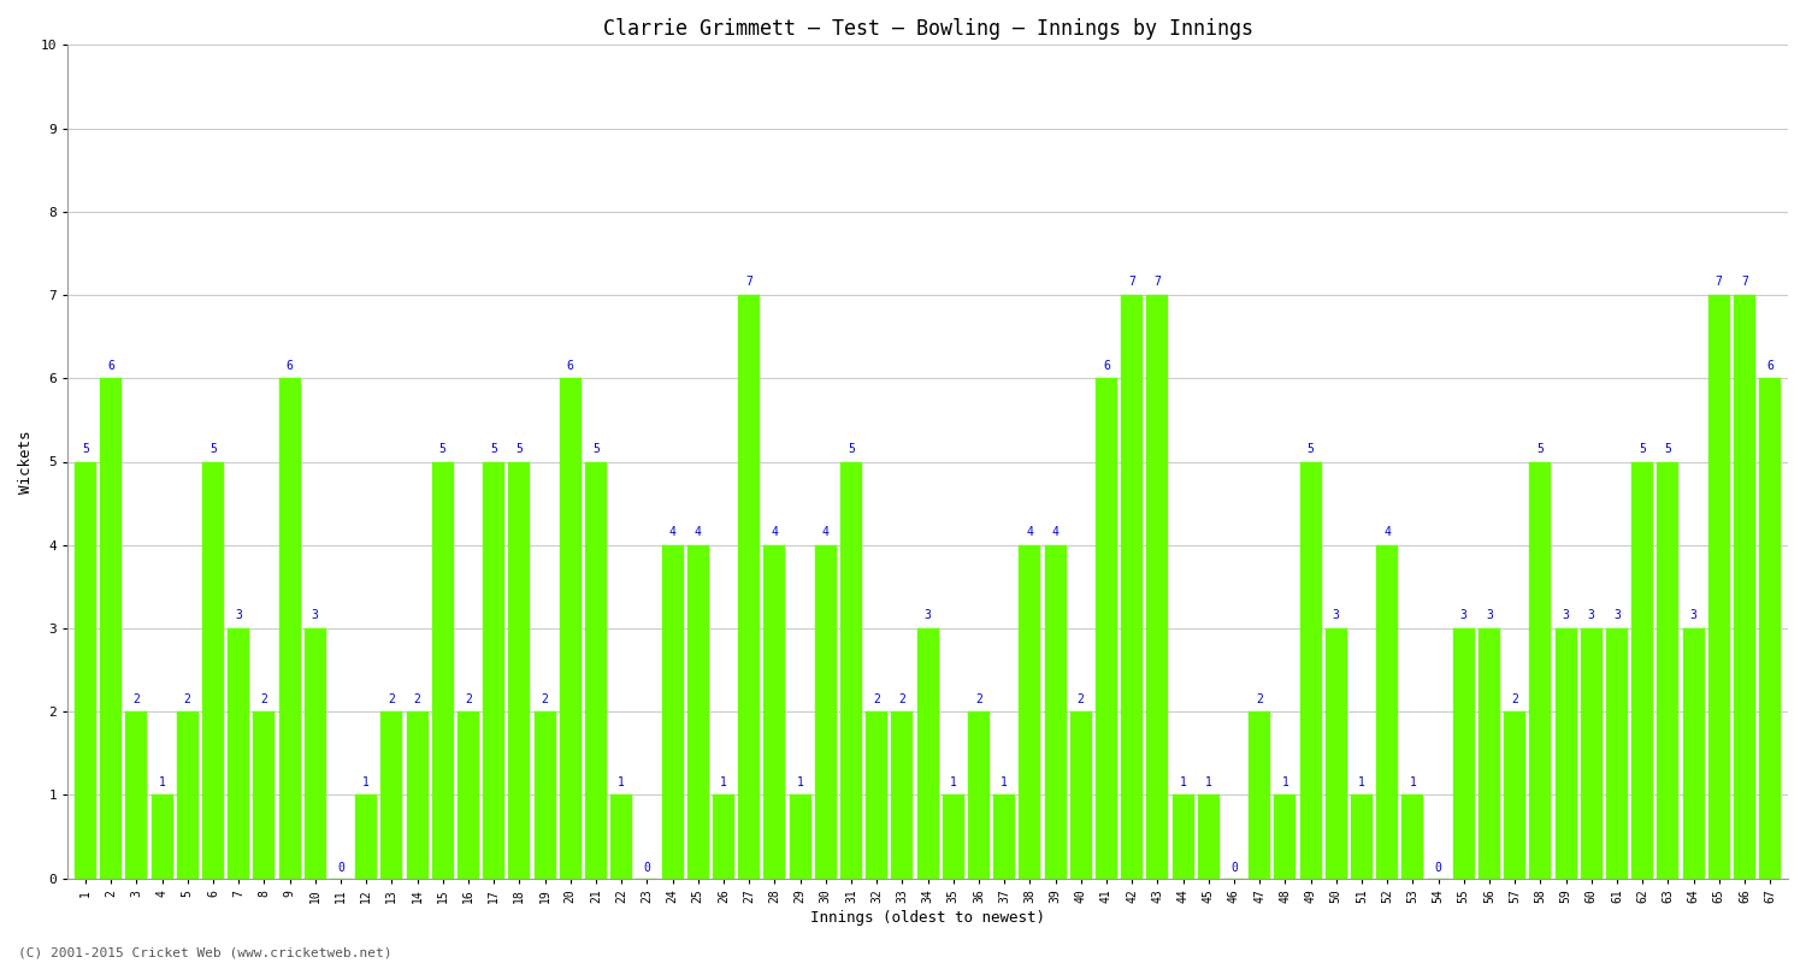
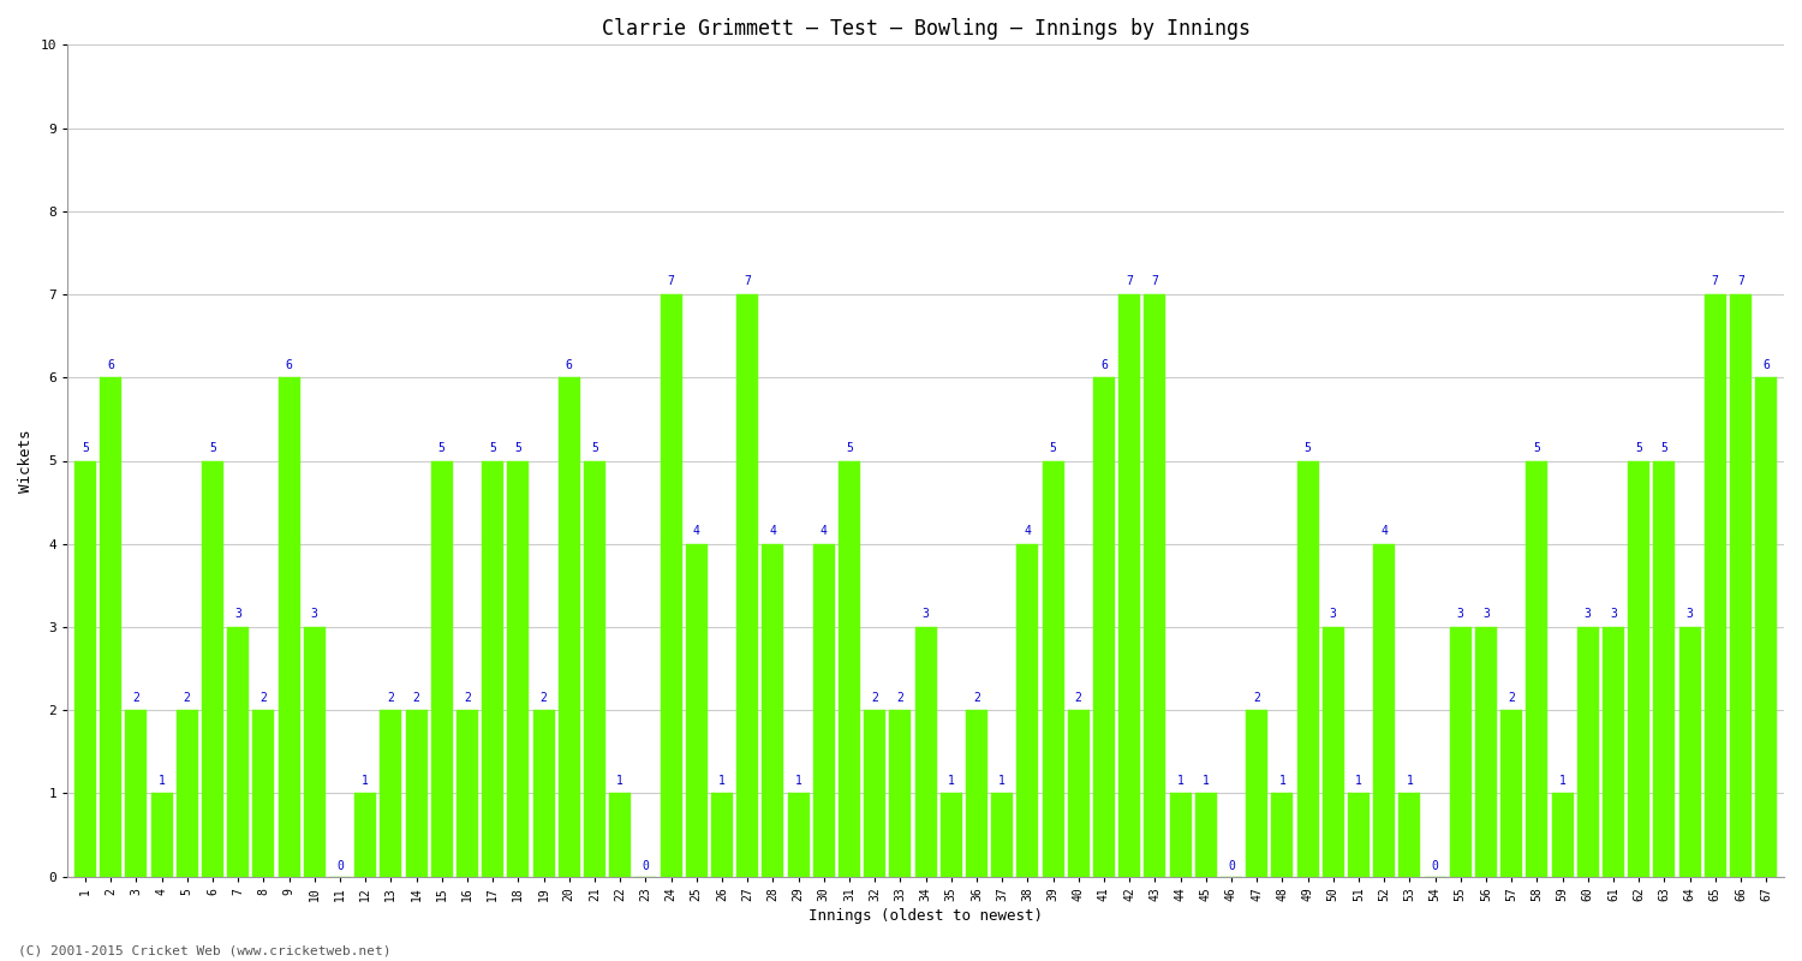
24: 4 -> 7
39: 4 -> 5
59: 3 -> 1
